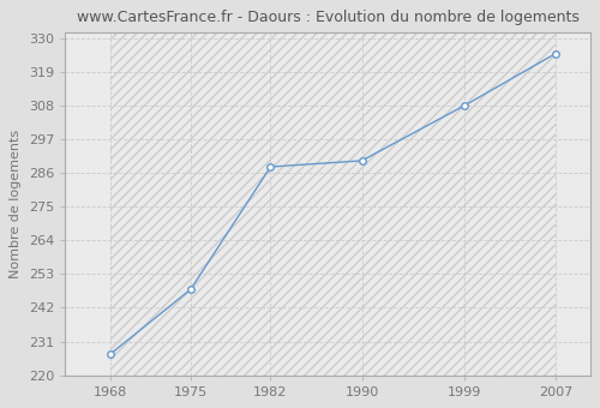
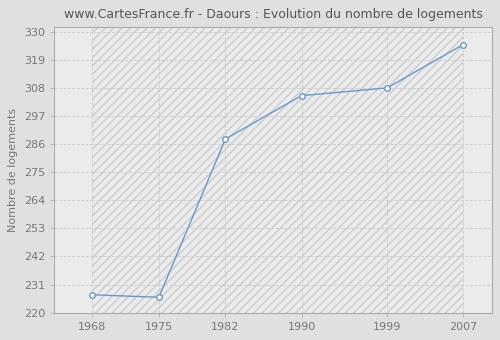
1975: 248 -> 226
1990: 290 -> 305
